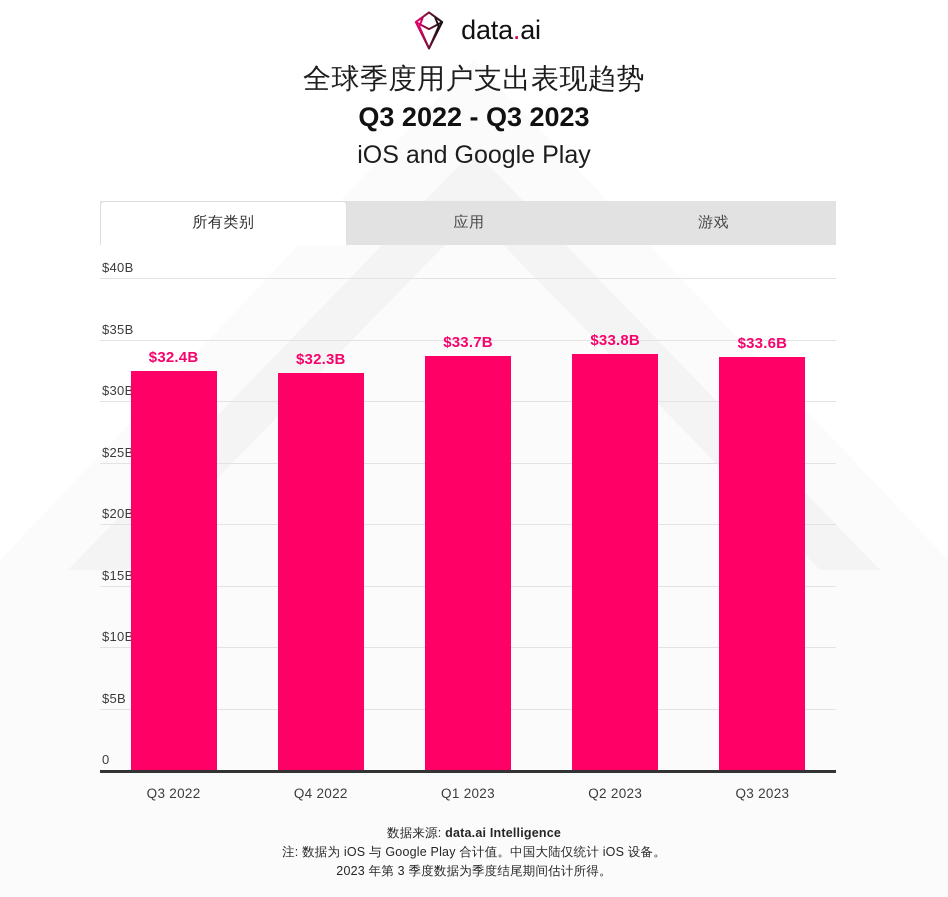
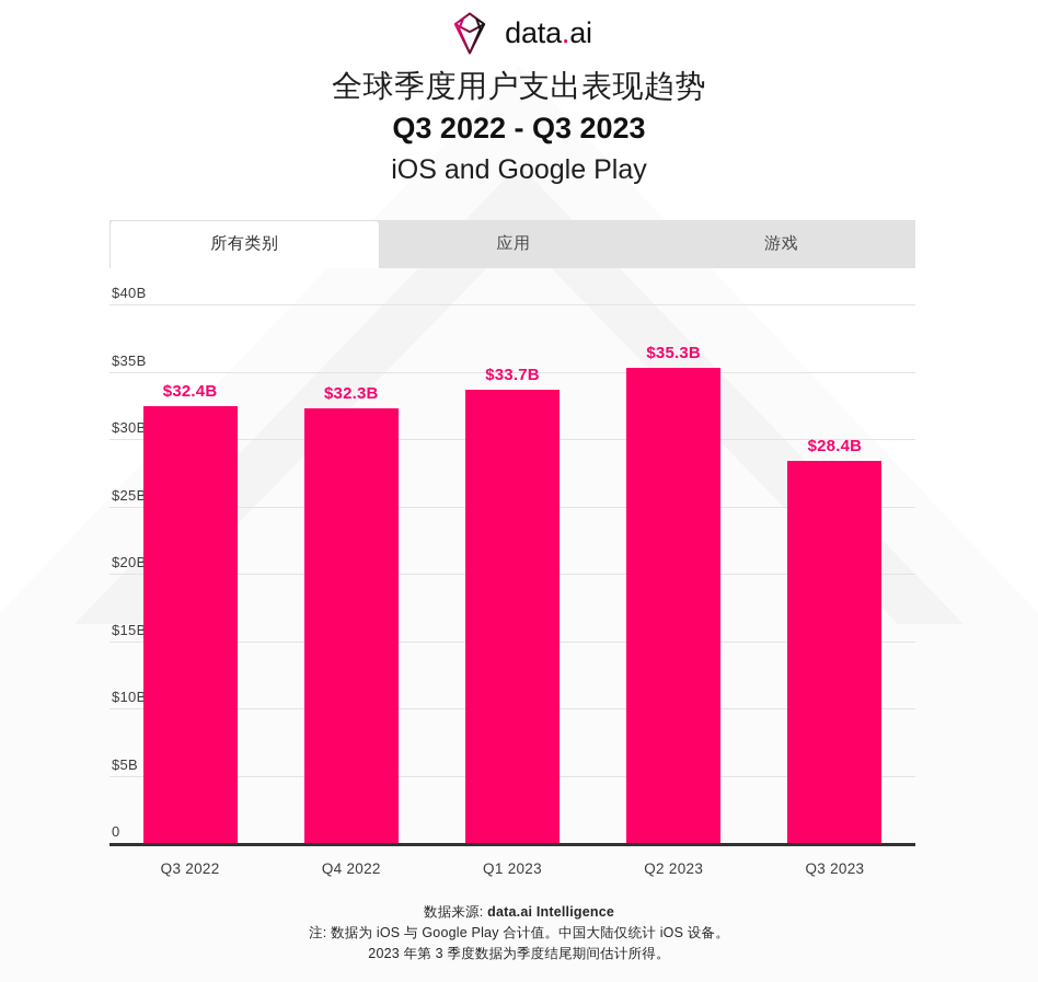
Q2 2023: $33.8B -> $35.3B
Q3 2023: $33.6B -> $28.4B
